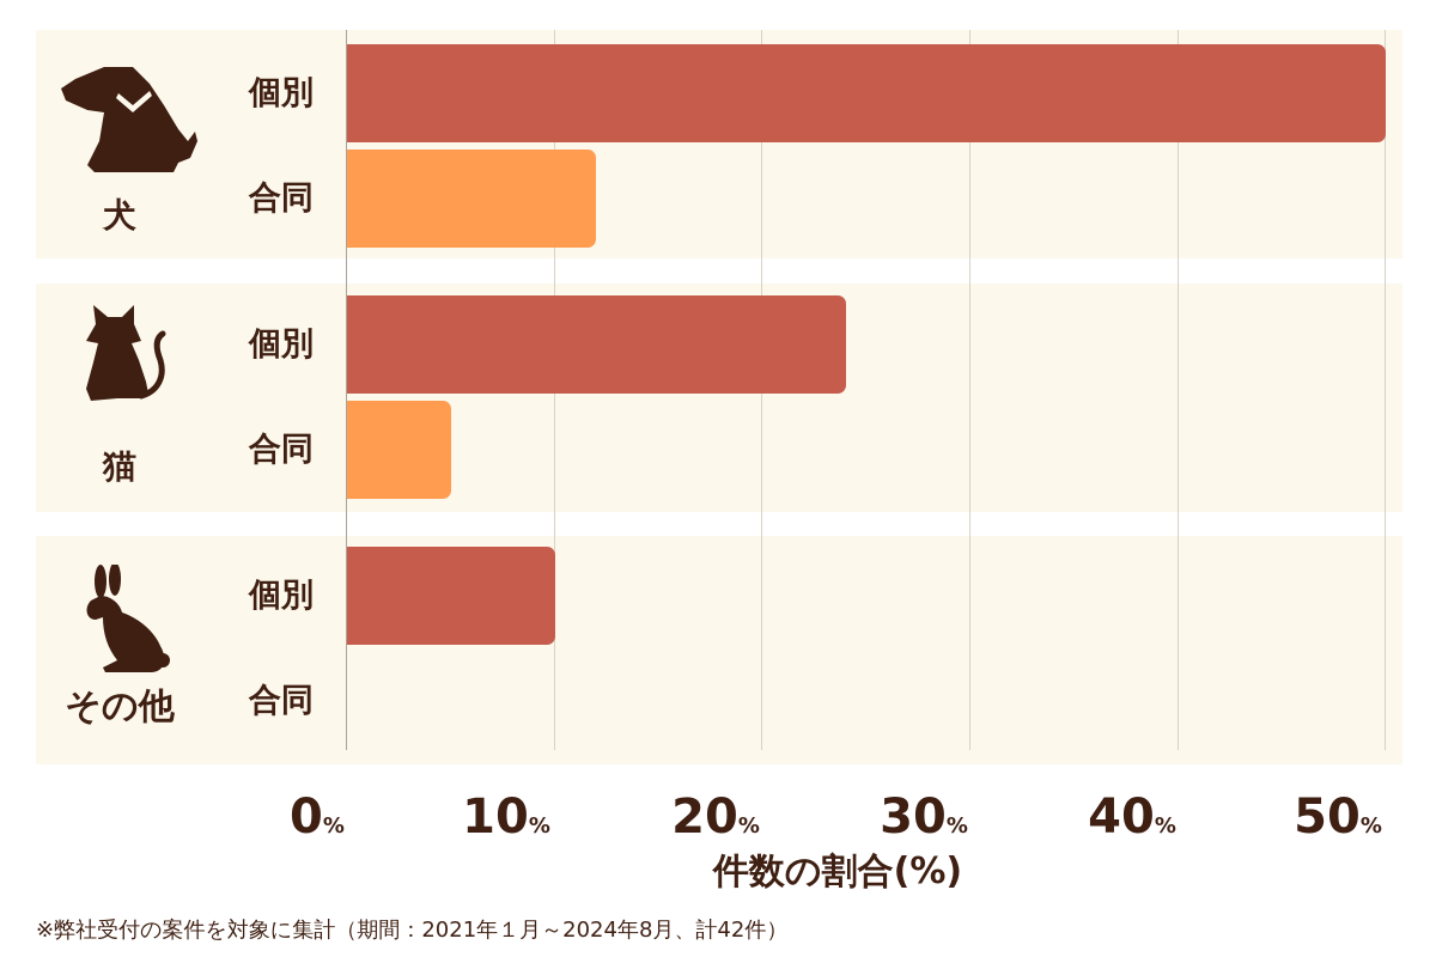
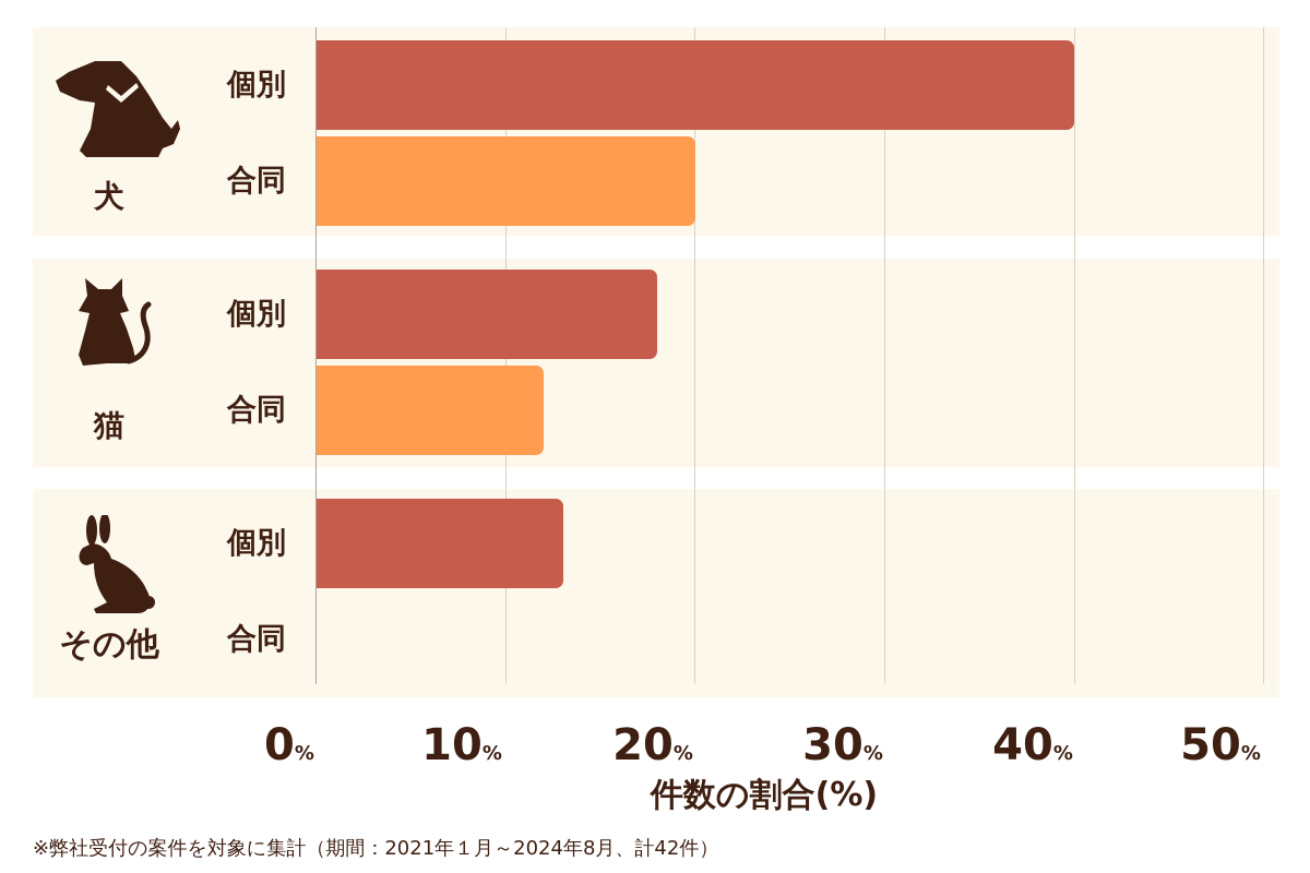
個別/犬: 50 -> 40
合同/犬: 12 -> 20
個別/猫: 24 -> 18
合同/猫: 5 -> 12
個別/その他: 10 -> 13
